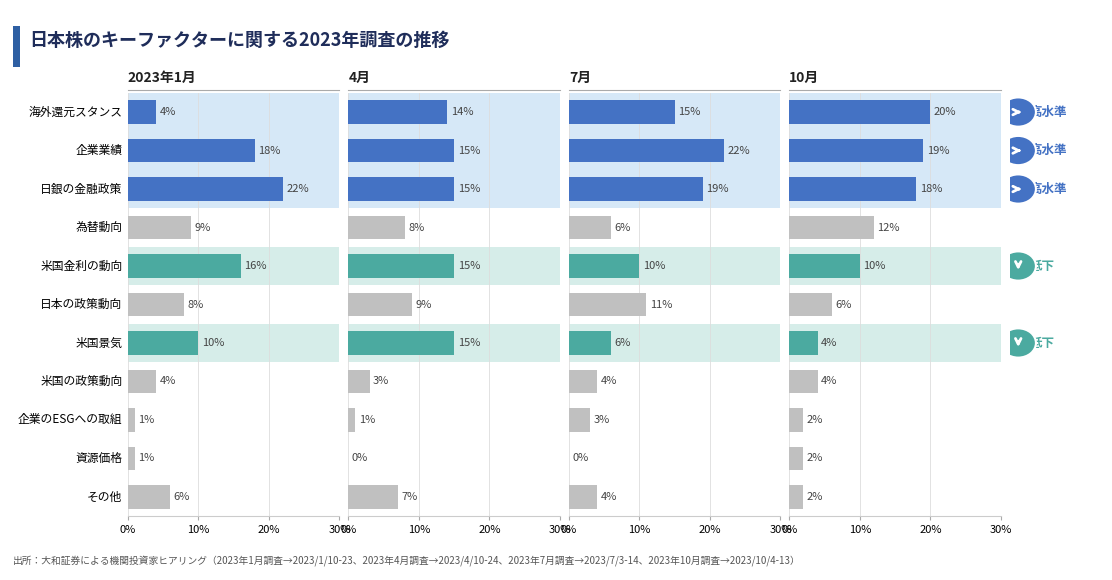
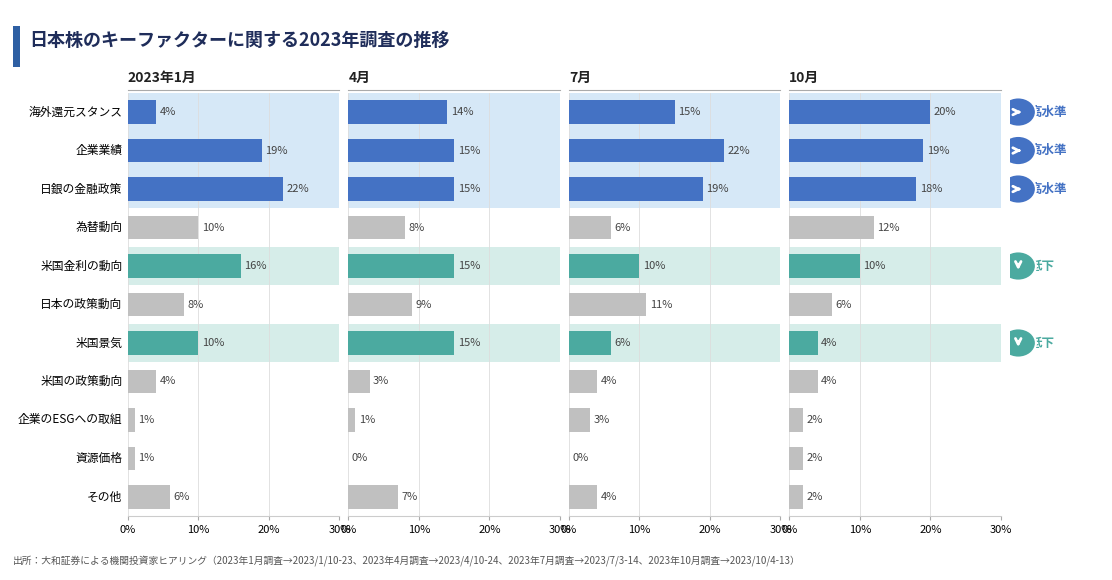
2023年1月/企業業績: 18% -> 19%
2023年1月/為替動向: 9% -> 10%
